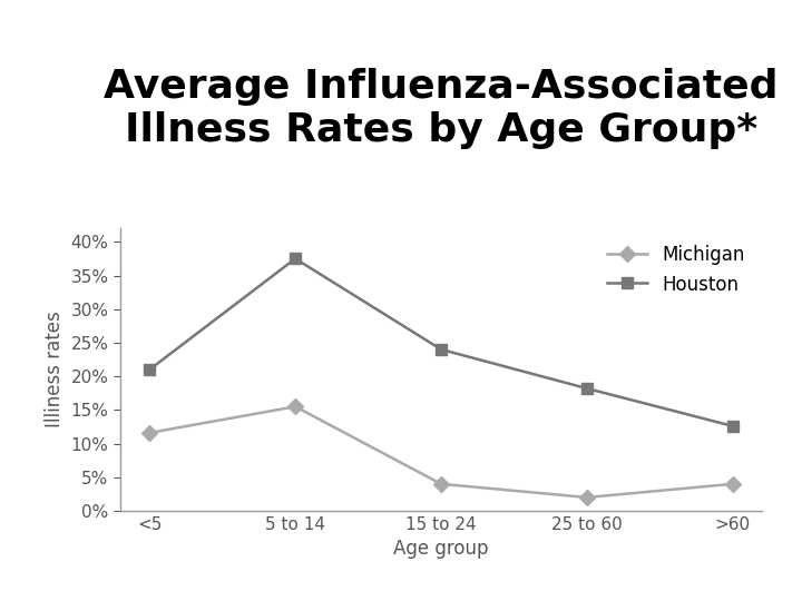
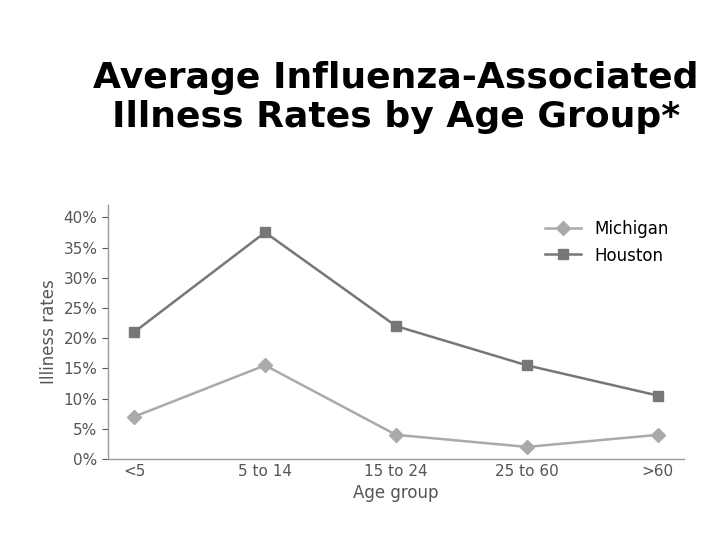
Michigan/<5: 11.6% -> 7.0%
Houston/15 to 24: 24.0% -> 22.0%
Houston/25 to 60: 18.2% -> 15.5%
Houston/>60: 12.6% -> 10.5%
